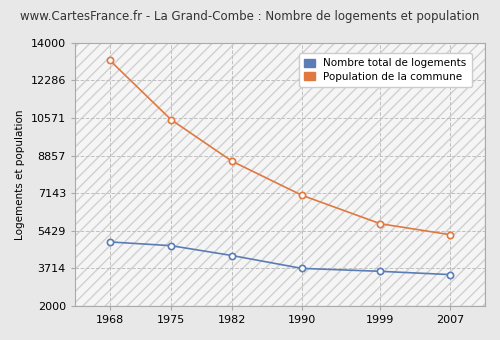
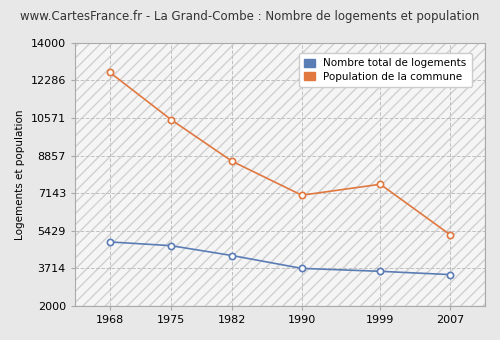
Population de la commune/1968: 13200 -> 12650
Population de la commune/1999: 5750 -> 7550
